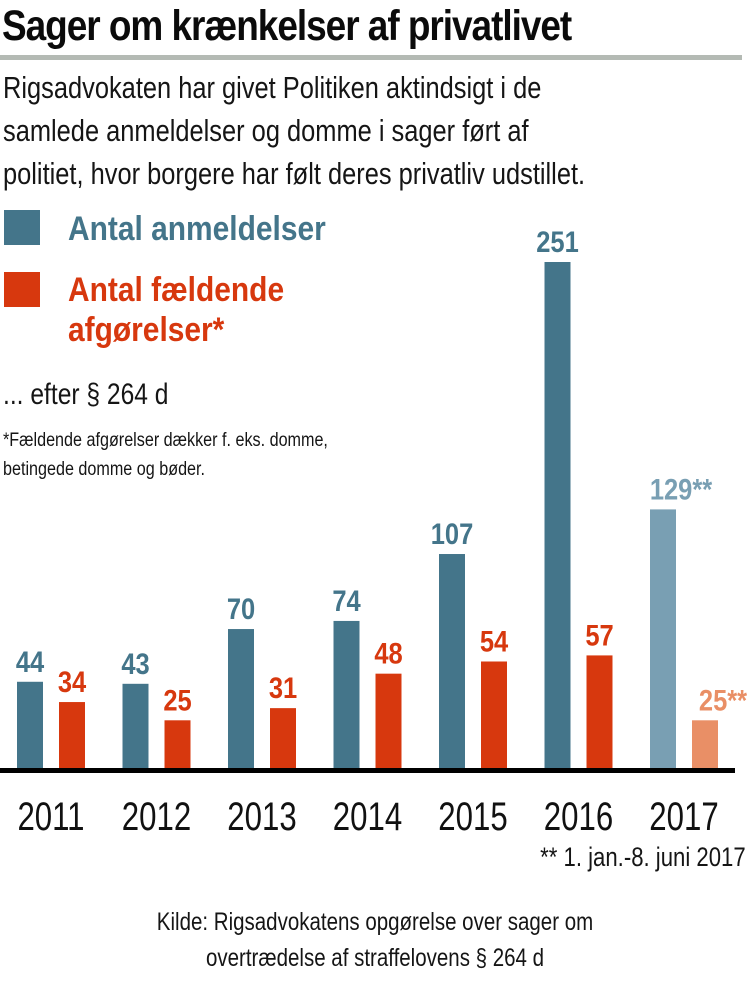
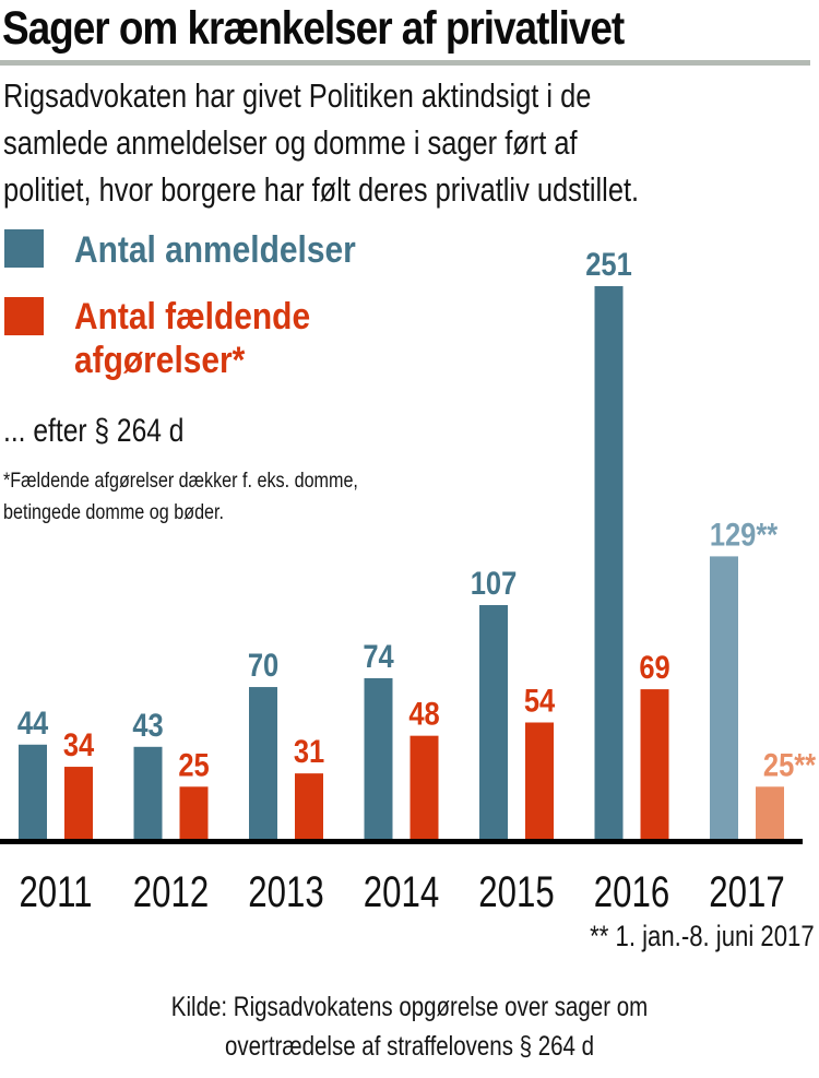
Antal fældende afgørelser*/2016: 57 -> 69
